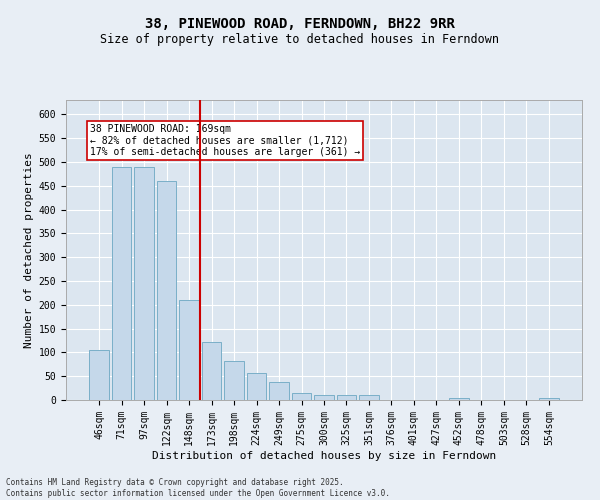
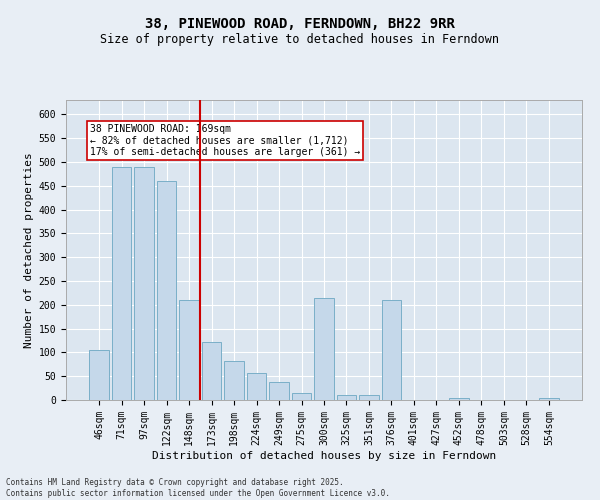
300sqm: 10 -> 215
376sqm: 1 -> 210
